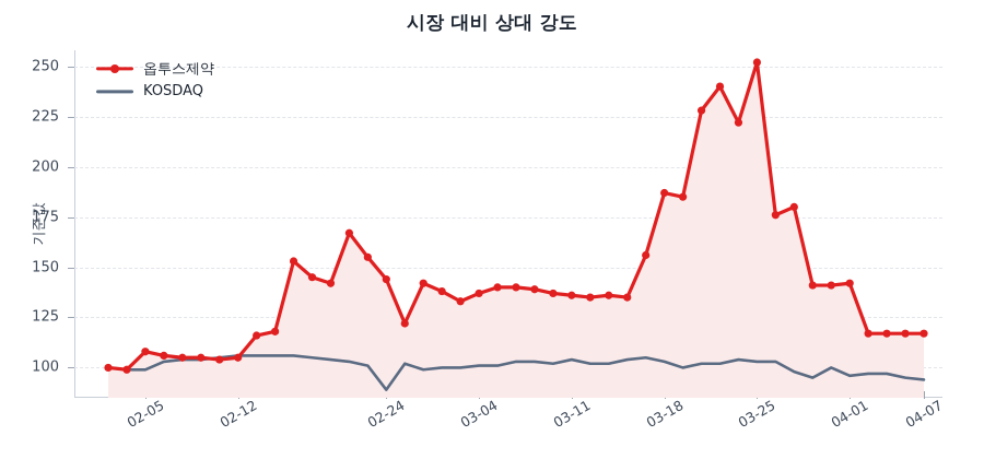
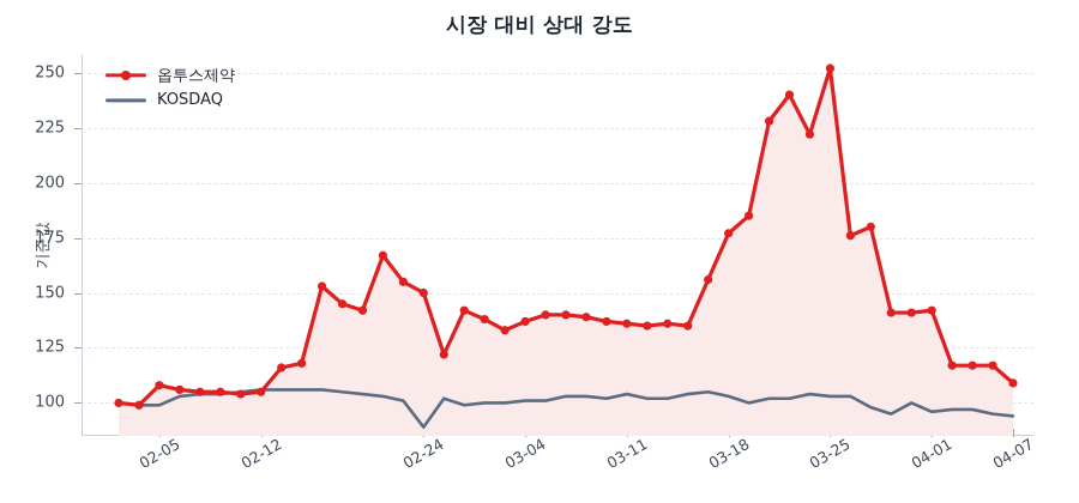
옵투스제약/02-24: 144 -> 150
옵투스제약/03-18: 187 -> 177
옵투스제약/04-07: 117 -> 109
